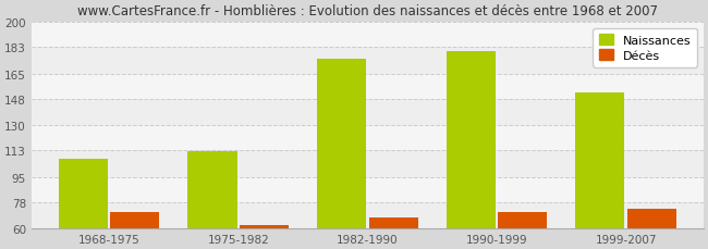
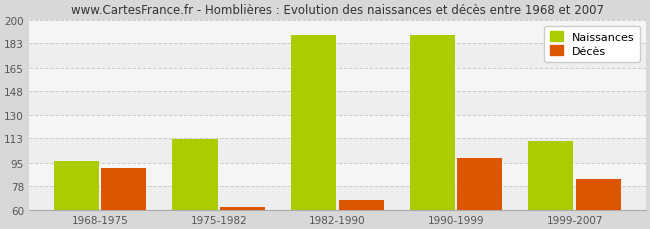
Naissances/1968-1975: 107 -> 96
Décès/1968-1975: 71 -> 91
Naissances/1982-1990: 175 -> 189
Naissances/1990-1999: 180 -> 189
Décès/1990-1999: 71 -> 98
Naissances/1999-2007: 152 -> 111
Décès/1999-2007: 73 -> 83
